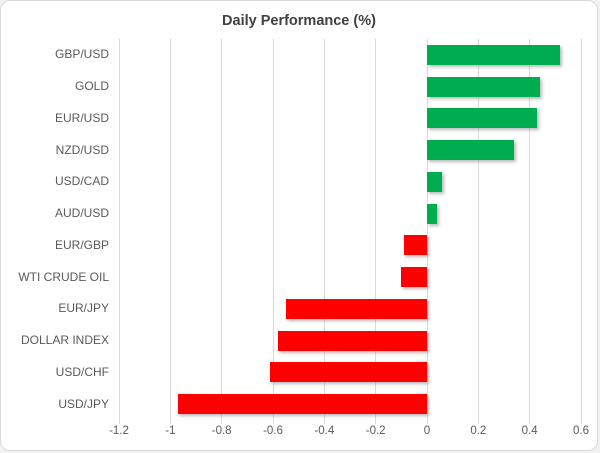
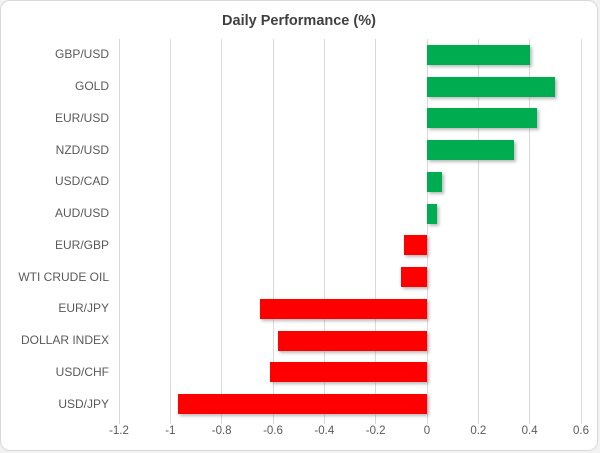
GBP/USD: 0.52 -> 0.40
GOLD: 0.44 -> 0.50
EUR/JPY: -0.55 -> -0.65
